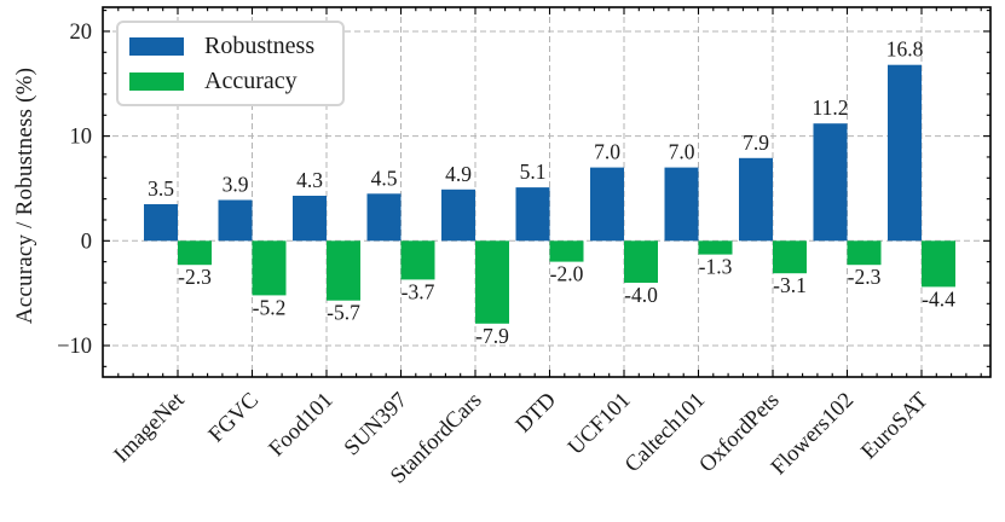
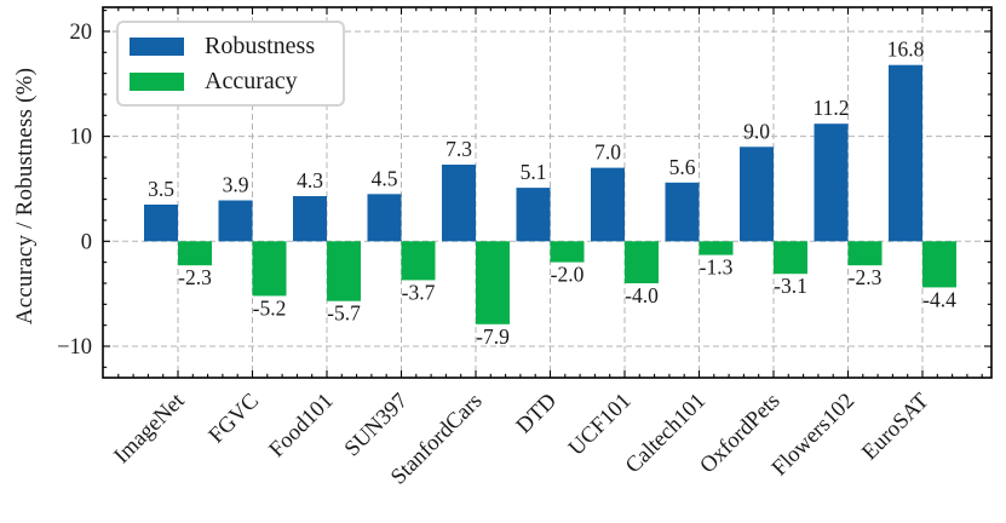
Robustness/StanfordCars: 4.9 -> 7.3
Robustness/Caltech101: 7.0 -> 5.6
Robustness/OxfordPets: 7.9 -> 9.0
